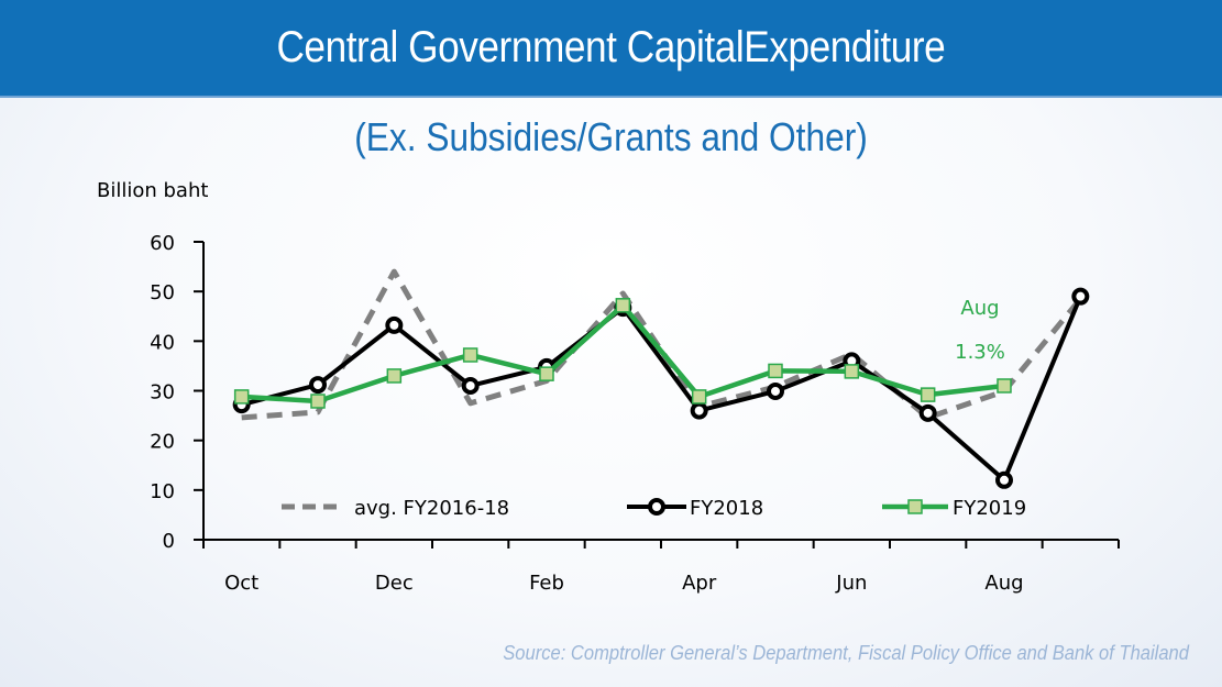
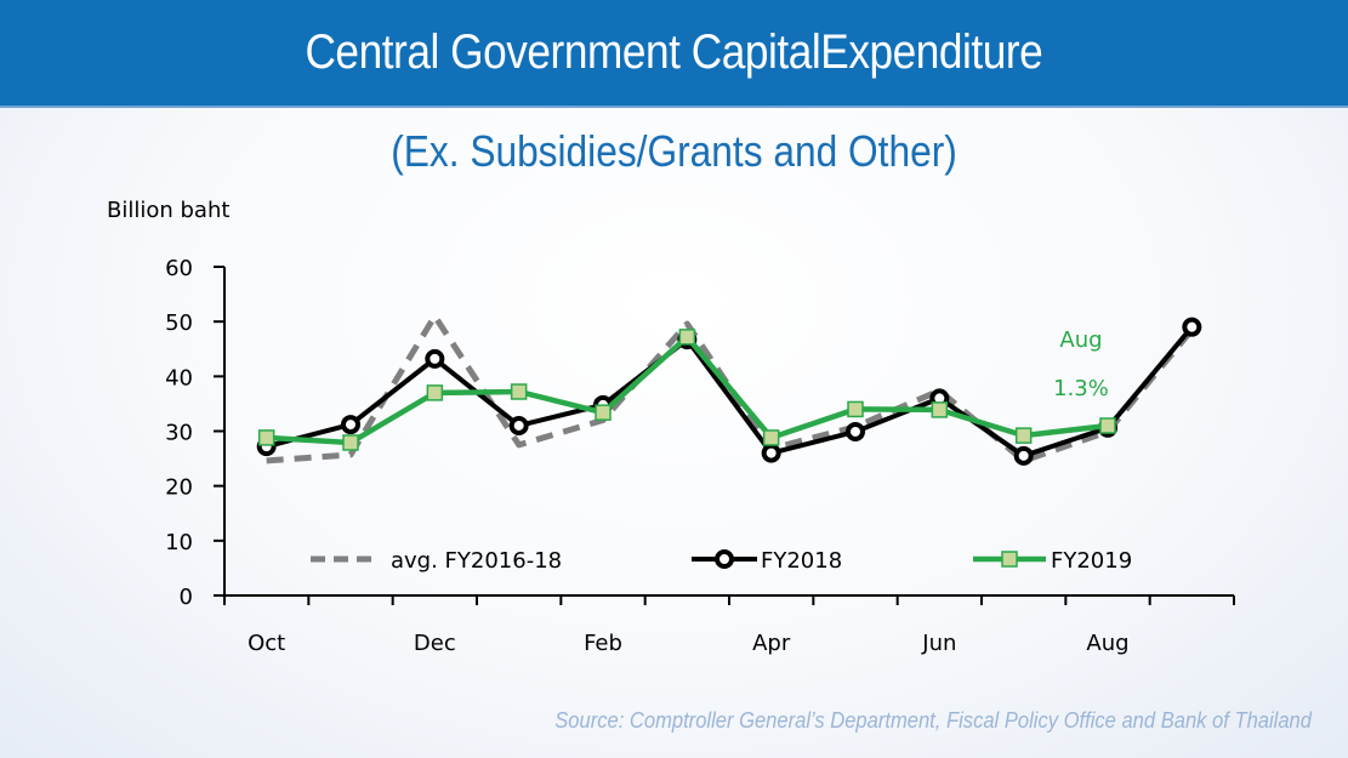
avg. FY2016-18/Dec: 54 -> 51
FY2019/Dec: 33 -> 37
FY2018/Aug: 12 -> 31
